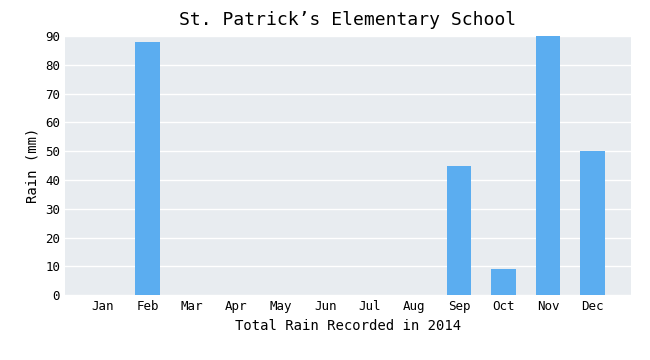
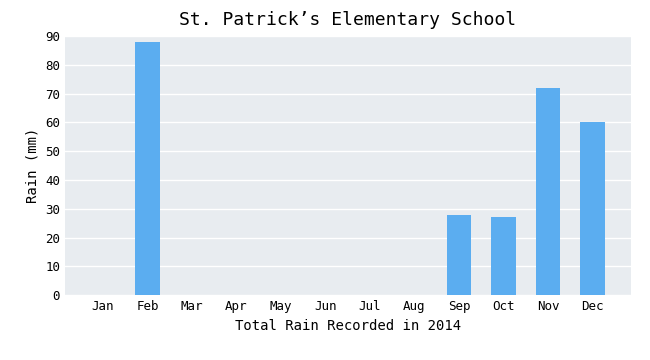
Sep: 45 -> 28
Oct: 9 -> 27
Nov: 90 -> 72
Dec: 50 -> 60
